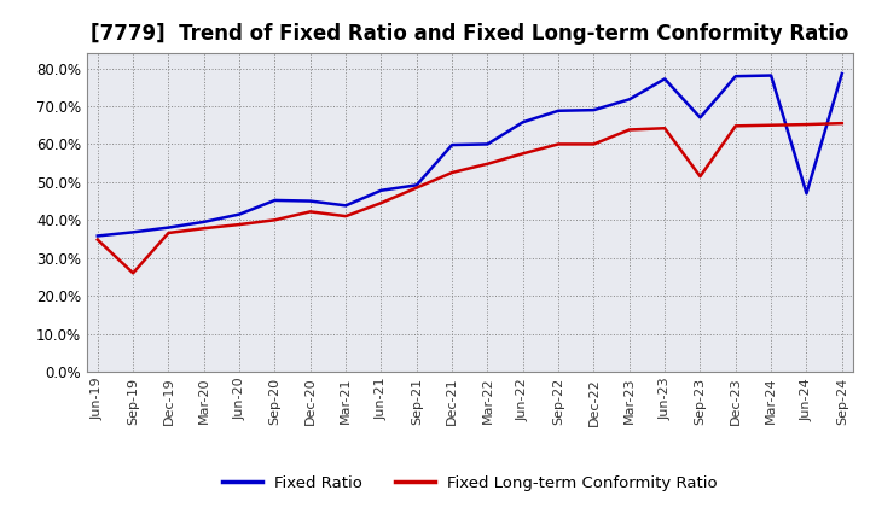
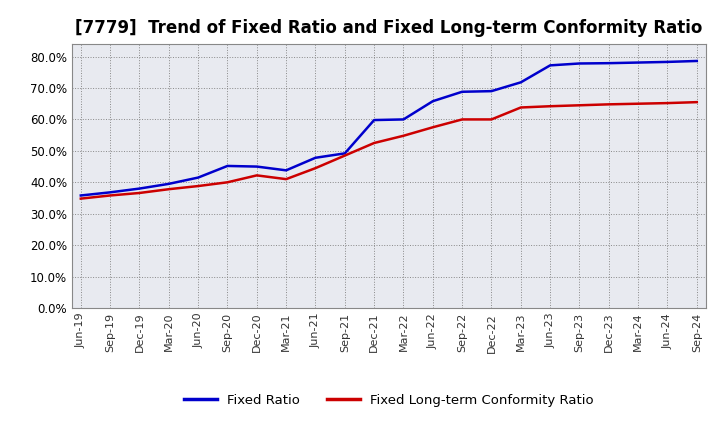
Fixed Long-term Conformity Ratio/Sep-19: 26.0% -> 35.8%
Fixed Ratio/Sep-23: 67.0% -> 77.8%
Fixed Long-term Conformity Ratio/Sep-23: 51.5% -> 64.5%
Fixed Ratio/Jun-24: 47.0% -> 78.3%
